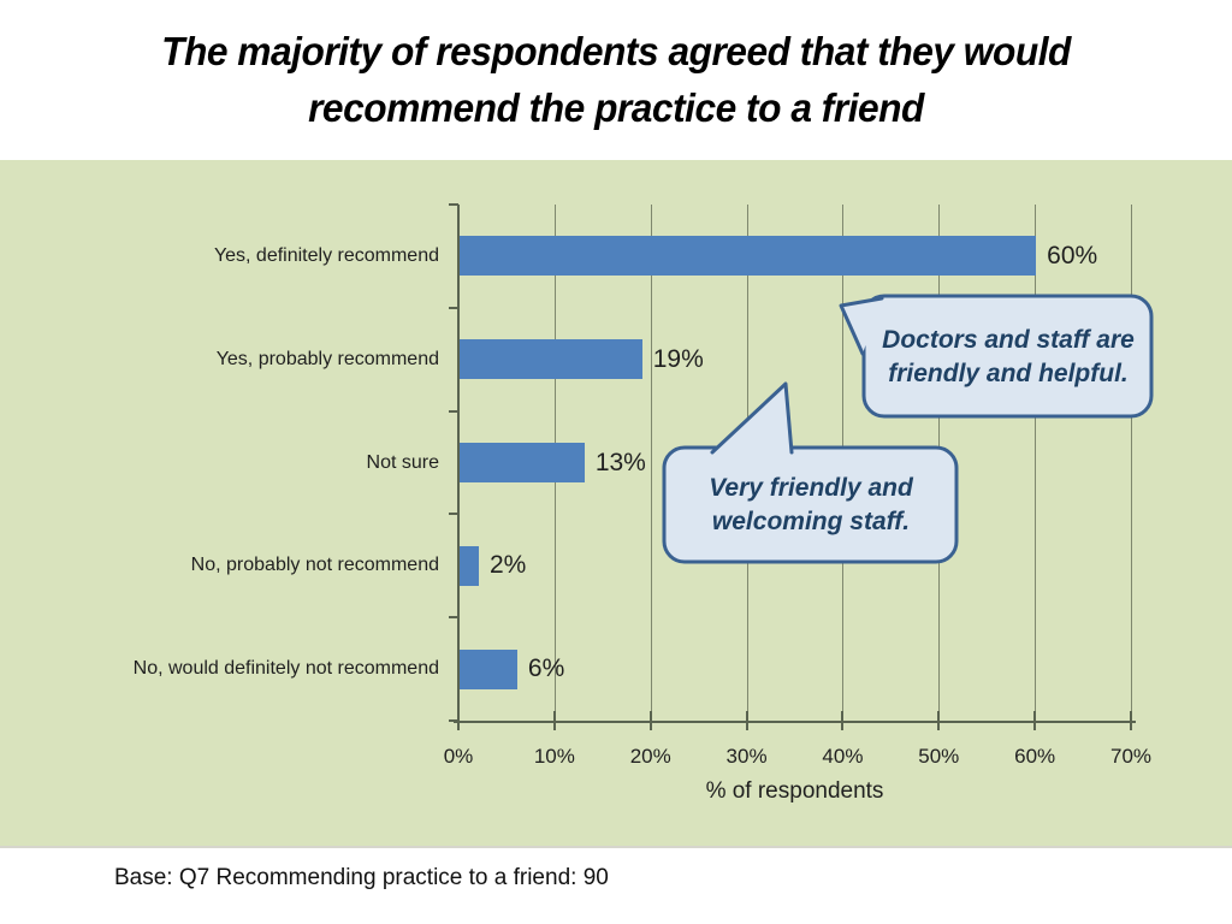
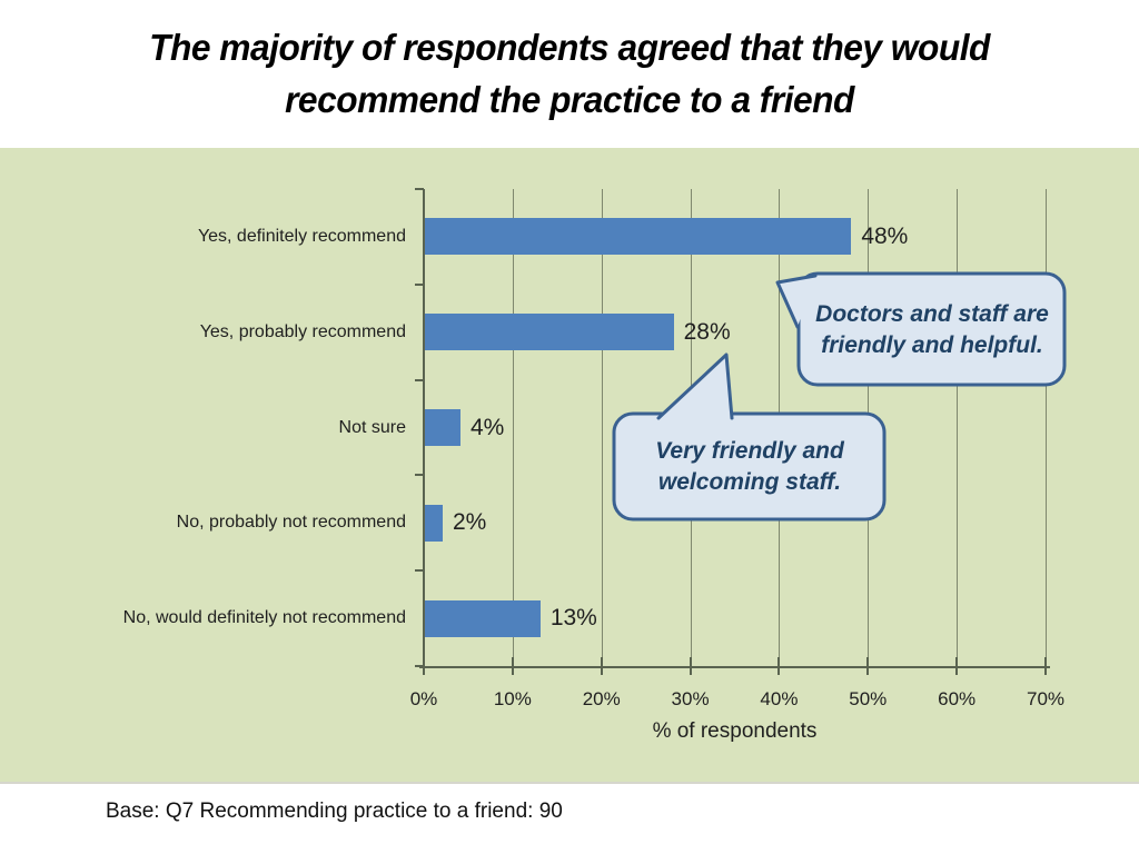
Yes, definitely recommend: 60% -> 48%
Yes, probably recommend: 19% -> 28%
Not sure: 13% -> 4%
No, would definitely not recommend: 6% -> 13%
